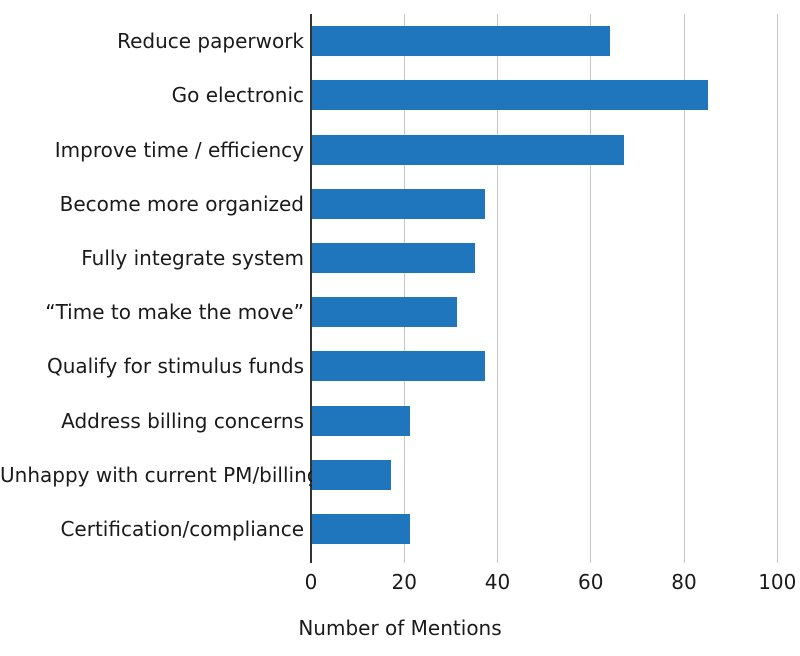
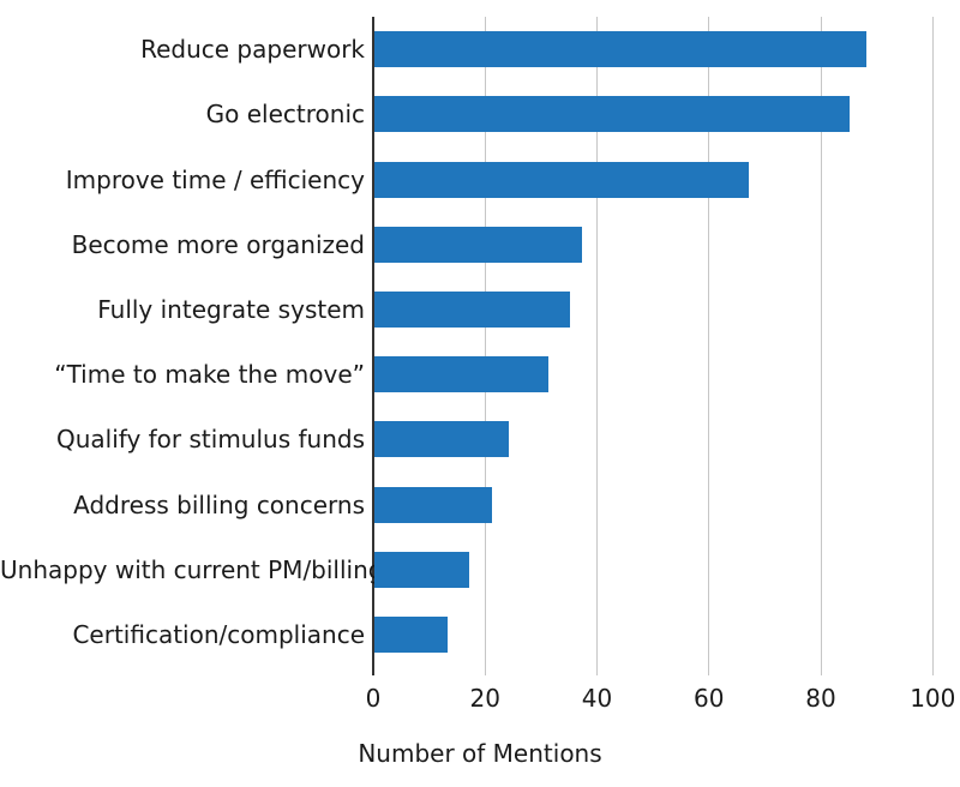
Reduce paperwork: 64 -> 88
Qualify for stimulus funds: 37 -> 24
Certification/compliance: 21 -> 13
